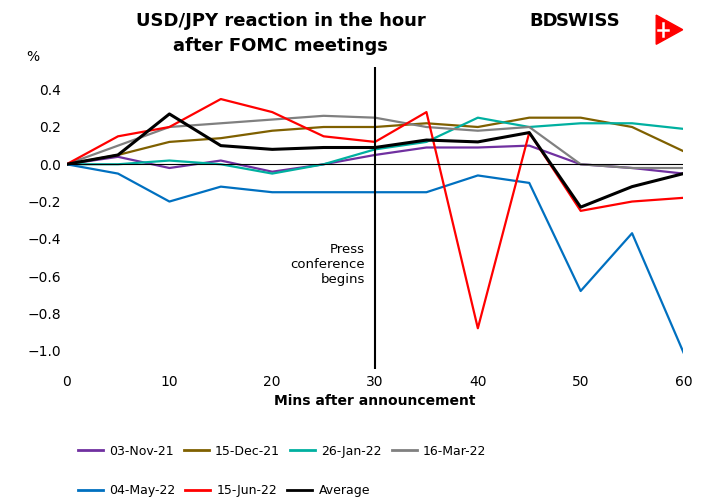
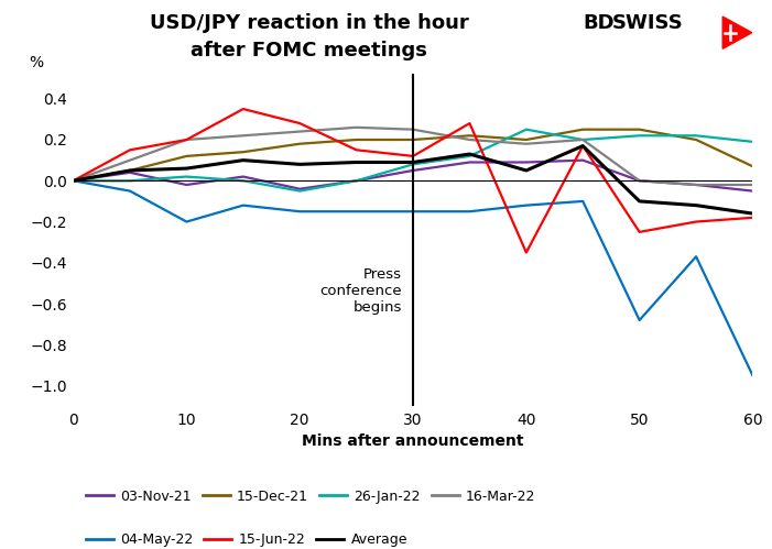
Average/10: 0.27 -> 0.06
04-May-22/40: -0.06 -> -0.12
15-Jun-22/40: -0.88 -> -0.35
Average/40: 0.12 -> 0.05
Average/50: -0.23 -> -0.10
04-May-22/60: -1.01 -> -0.95
Average/60: -0.05 -> -0.16
